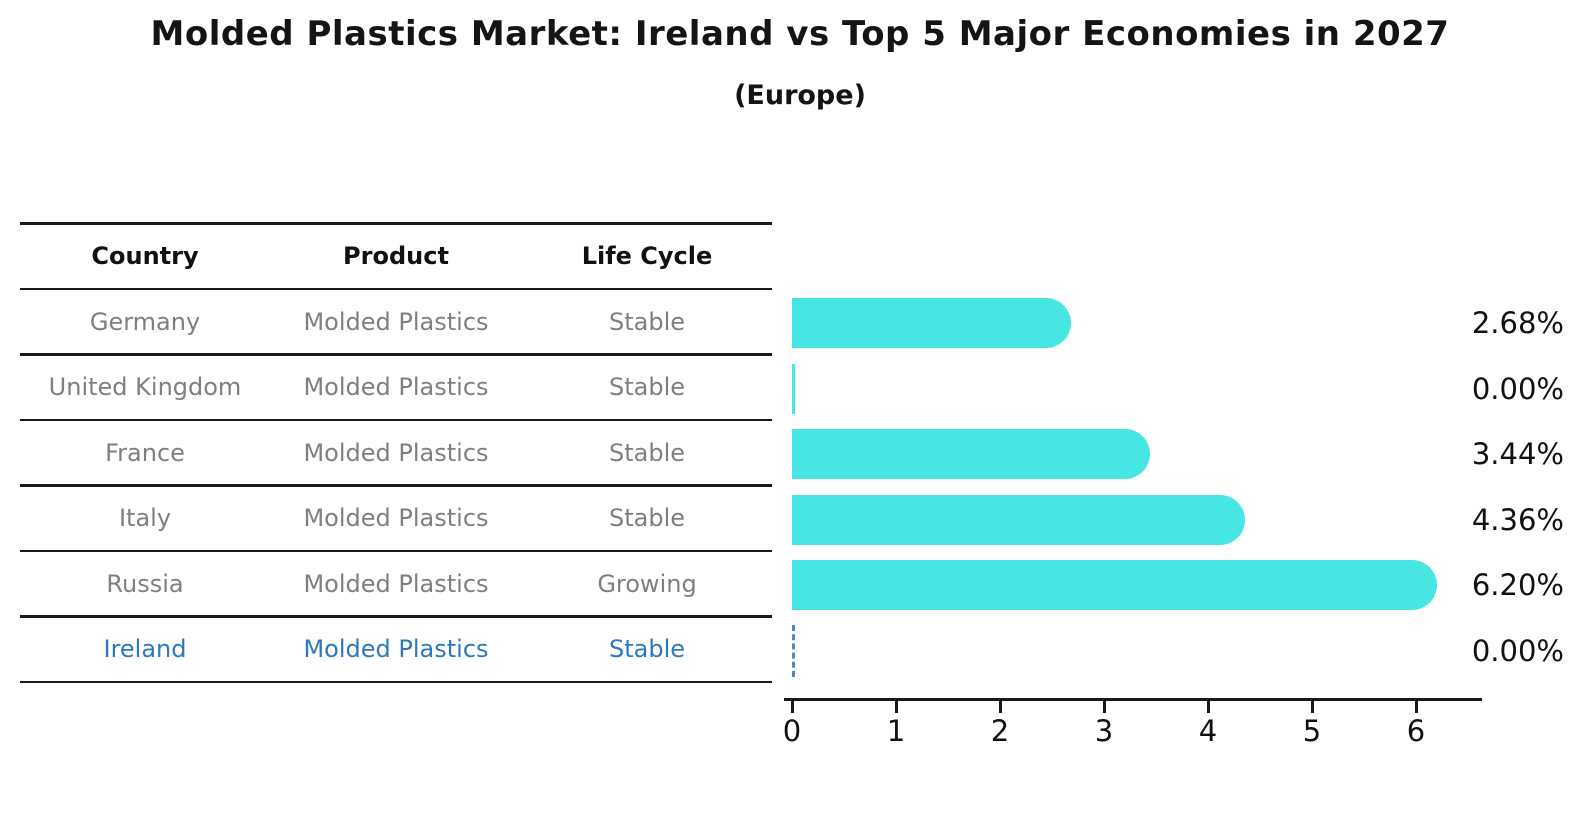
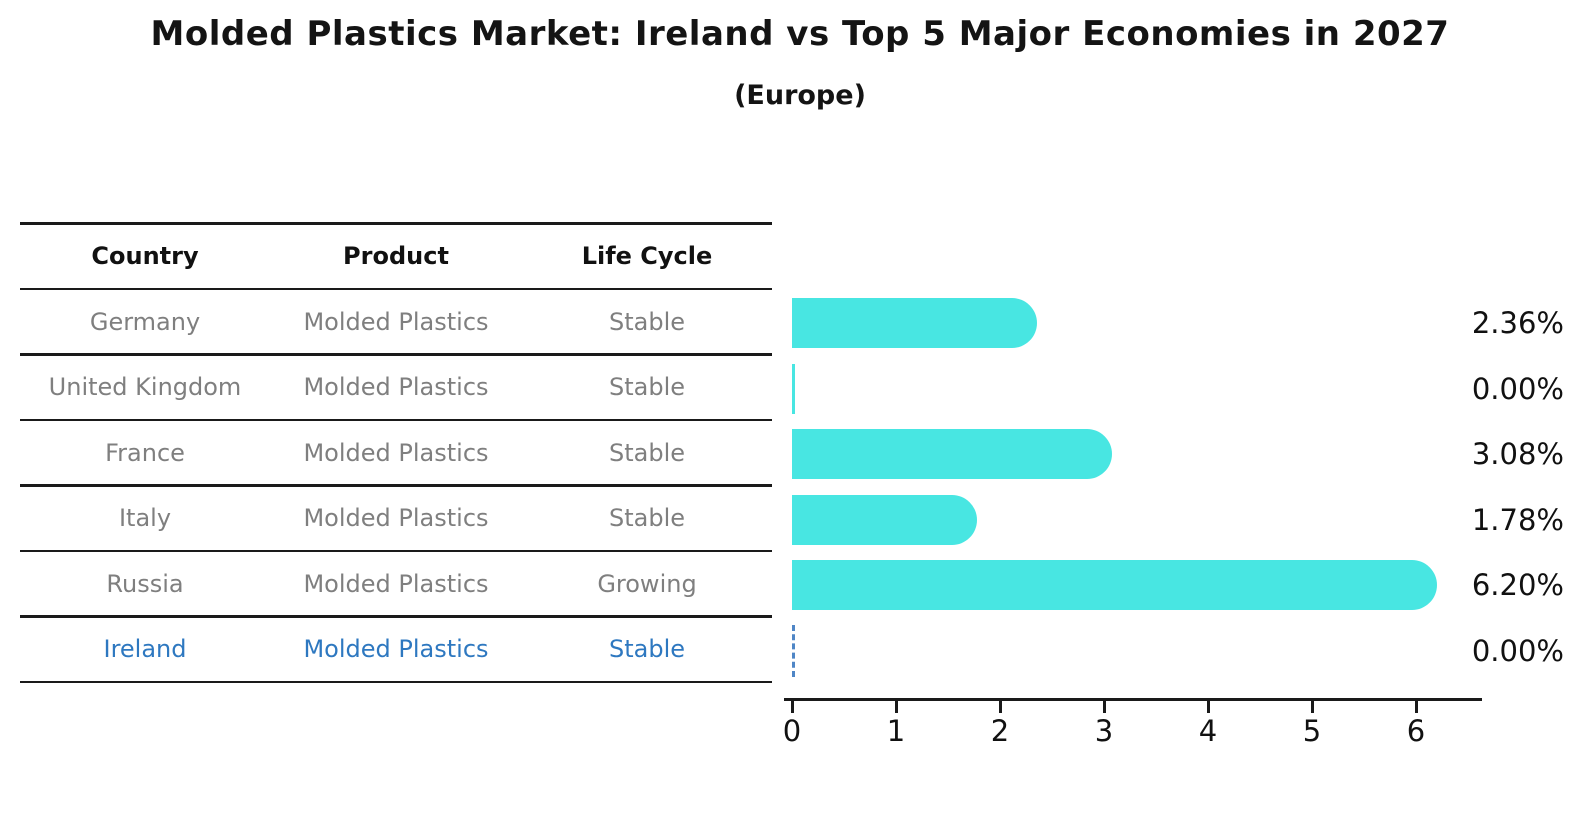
Germany: 2.68% -> 2.36%
France: 3.44% -> 3.08%
Italy: 4.36% -> 1.78%
